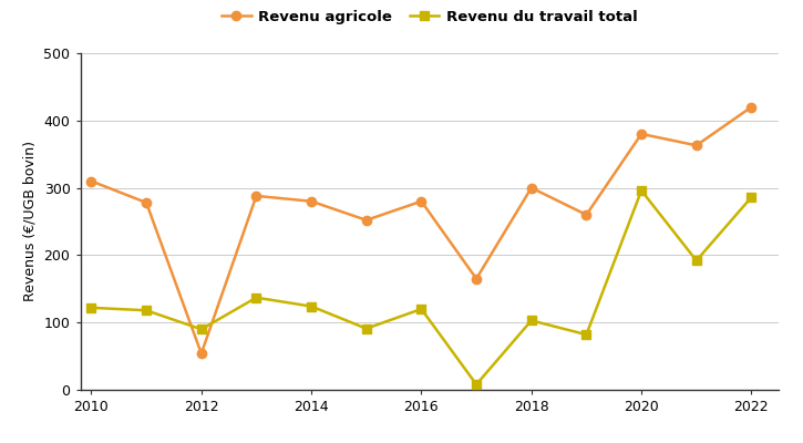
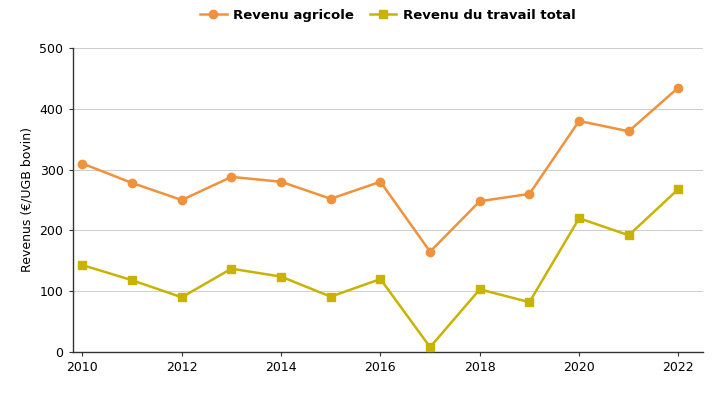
Revenu du travail total/2010: 122 -> 143
Revenu agricole/2012: 54 -> 250
Revenu agricole/2018: 300 -> 248
Revenu du travail total/2020: 296 -> 220
Revenu agricole/2022: 420 -> 435
Revenu du travail total/2022: 286 -> 268
